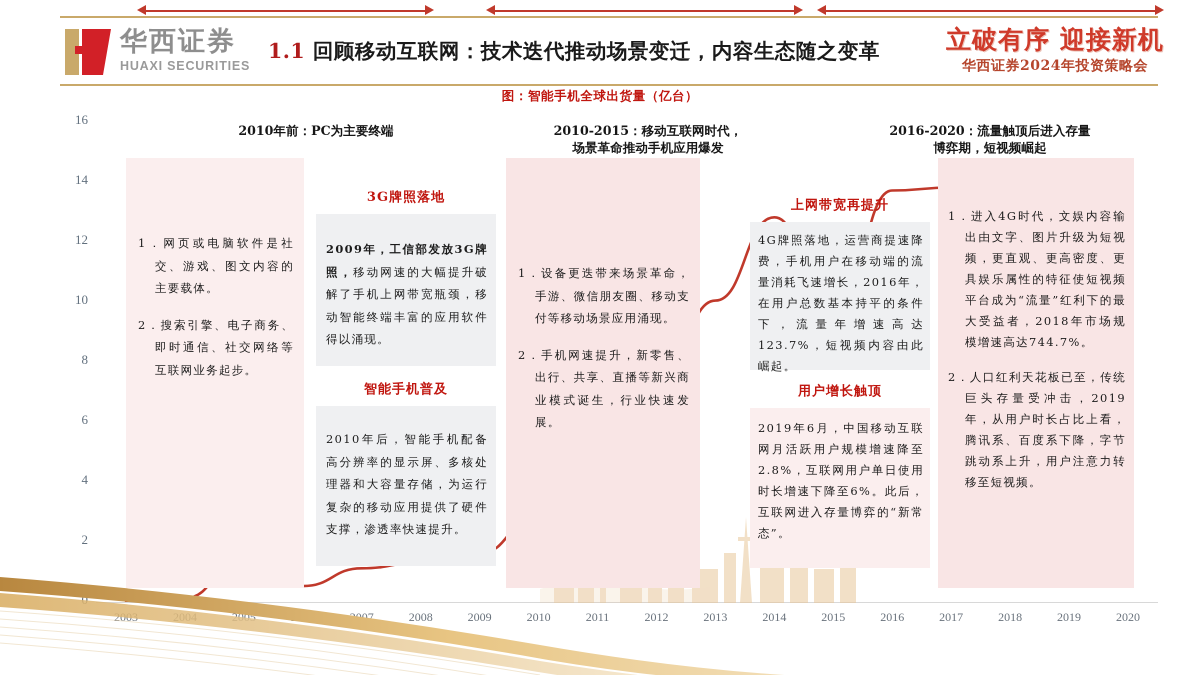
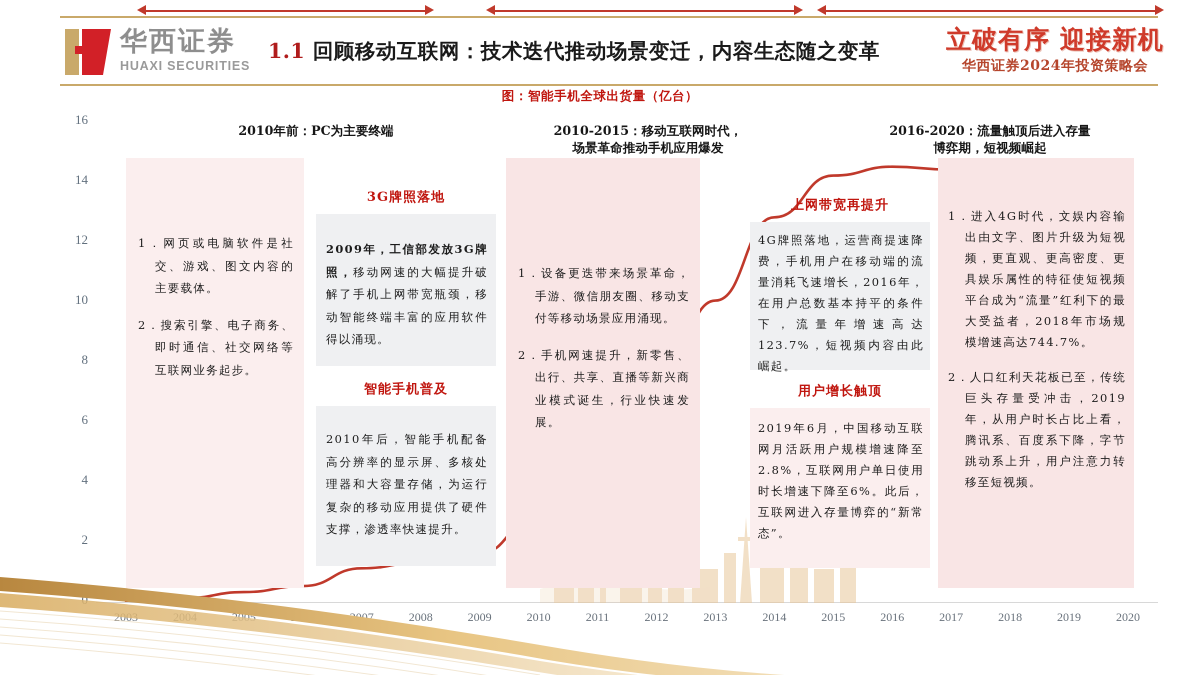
2005: 1.6 -> 0.4
2015: 9.5 -> 14.4
2016: 13.9 -> 14.7
2017: 14.0 -> 14.6
